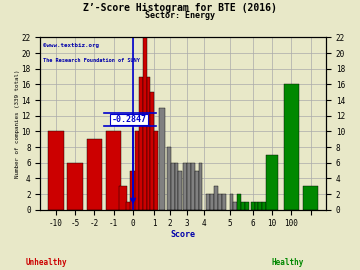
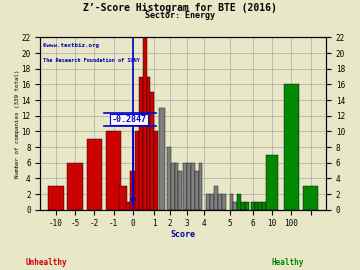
-10: 10 -> 3
